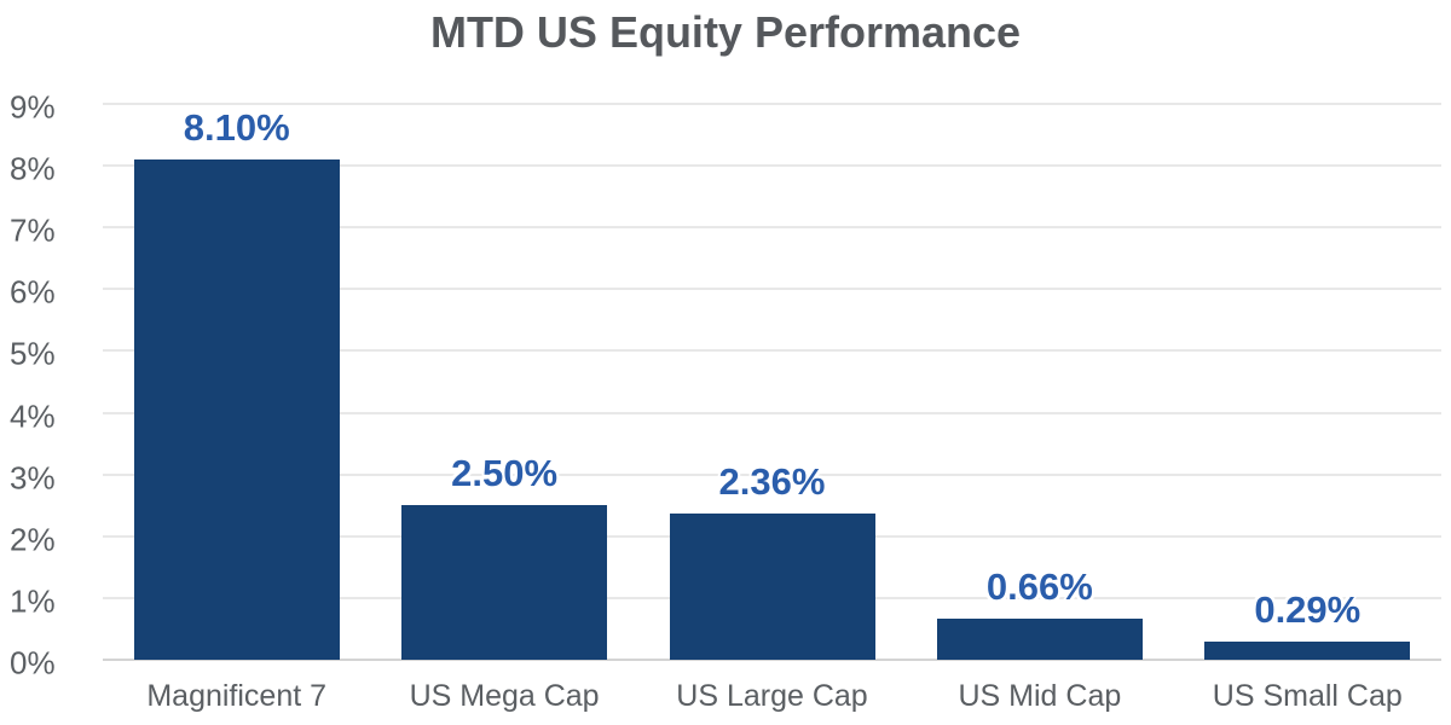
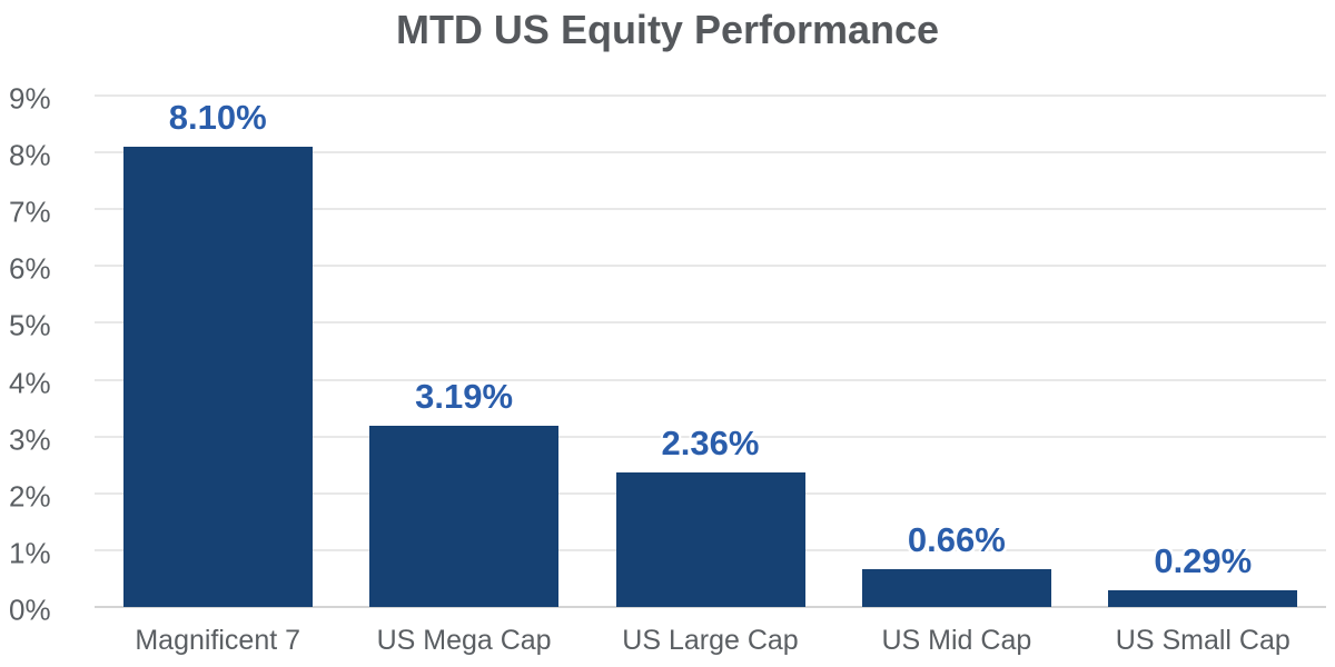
US Mega Cap: 2.50% -> 3.19%
